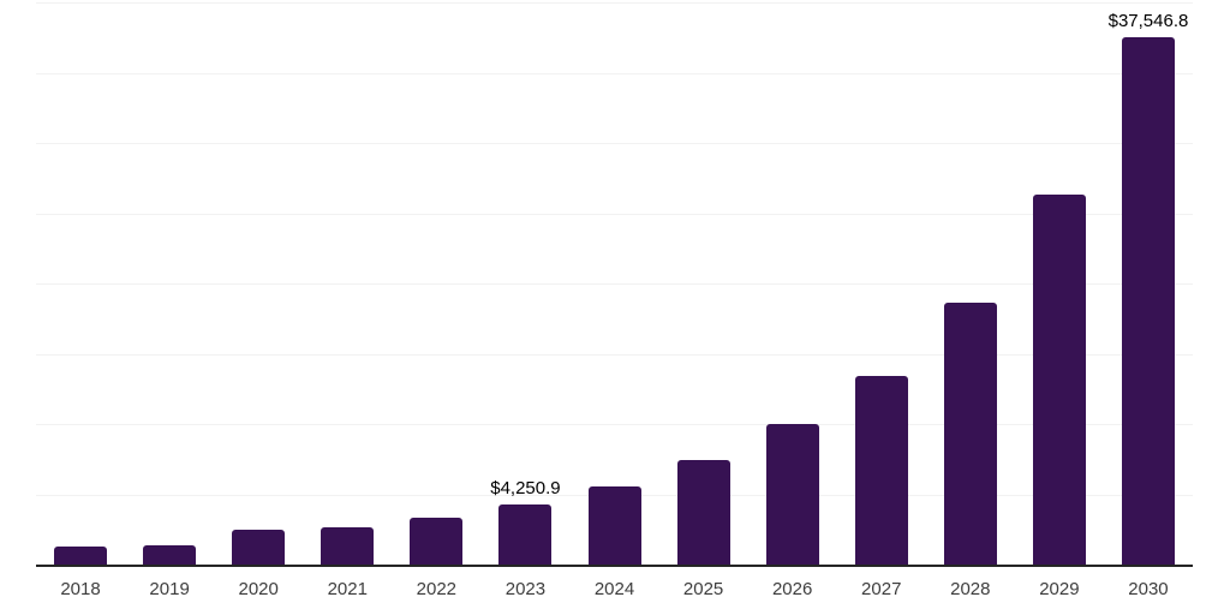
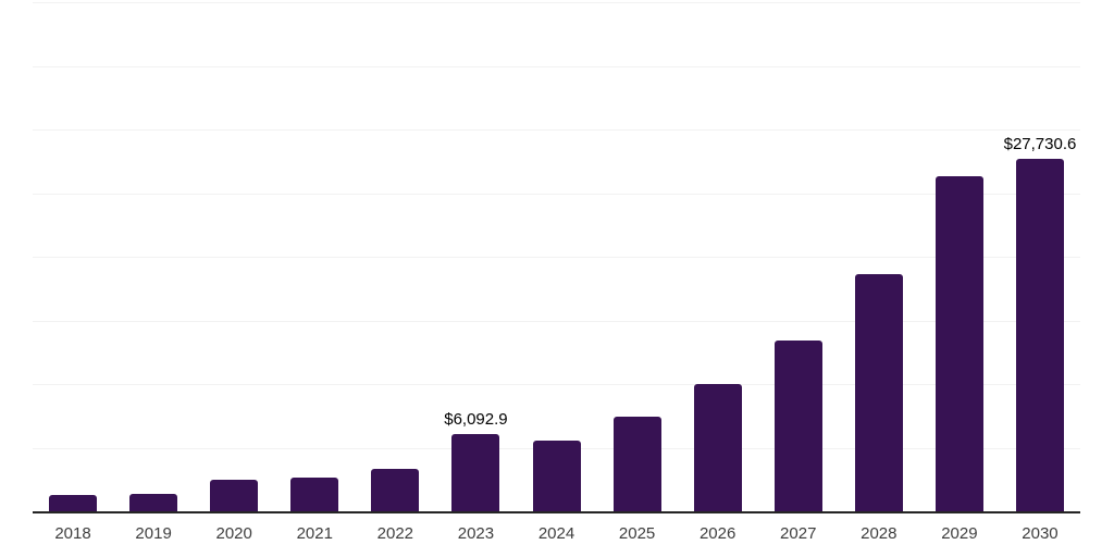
2023: $4,250.9 -> $6,092.9
2030: $37,546.8 -> $27,730.6
